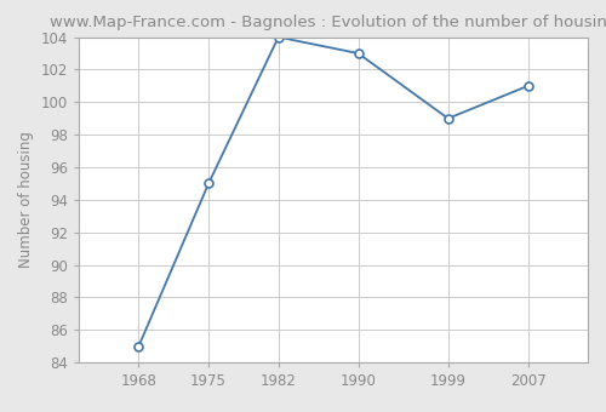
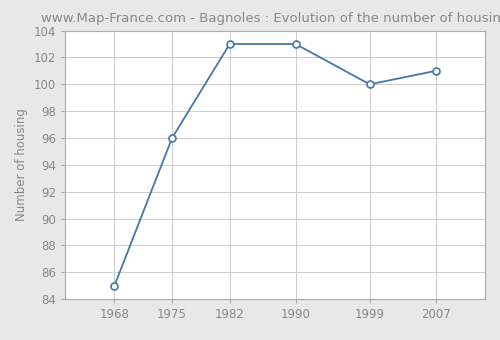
1975: 95 -> 96
1982: 104 -> 103
1999: 99 -> 100
